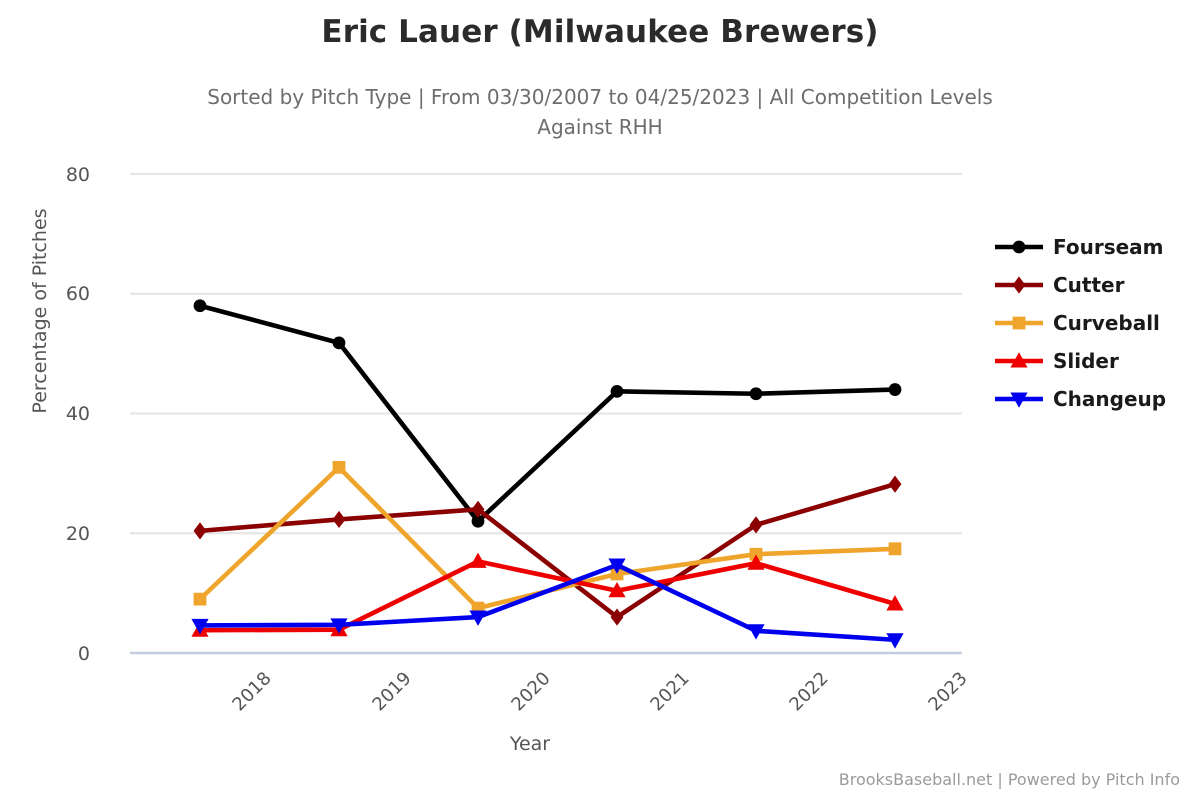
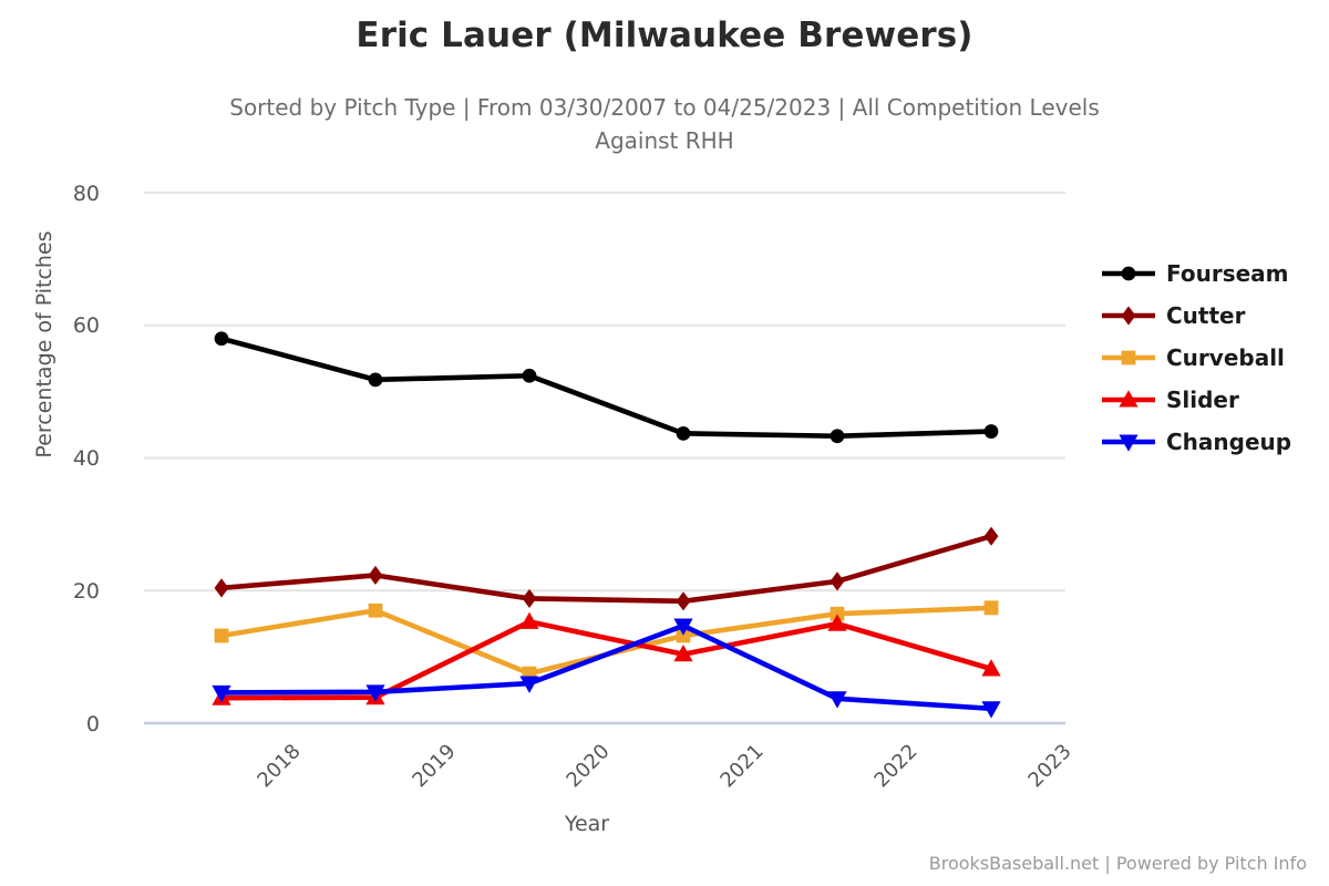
Curveball/2018: 9 -> 13
Curveball/2019: 31 -> 17
Fourseam/2020: 22 -> 52
Cutter/2020: 24 -> 19
Cutter/2021: 6 -> 18
